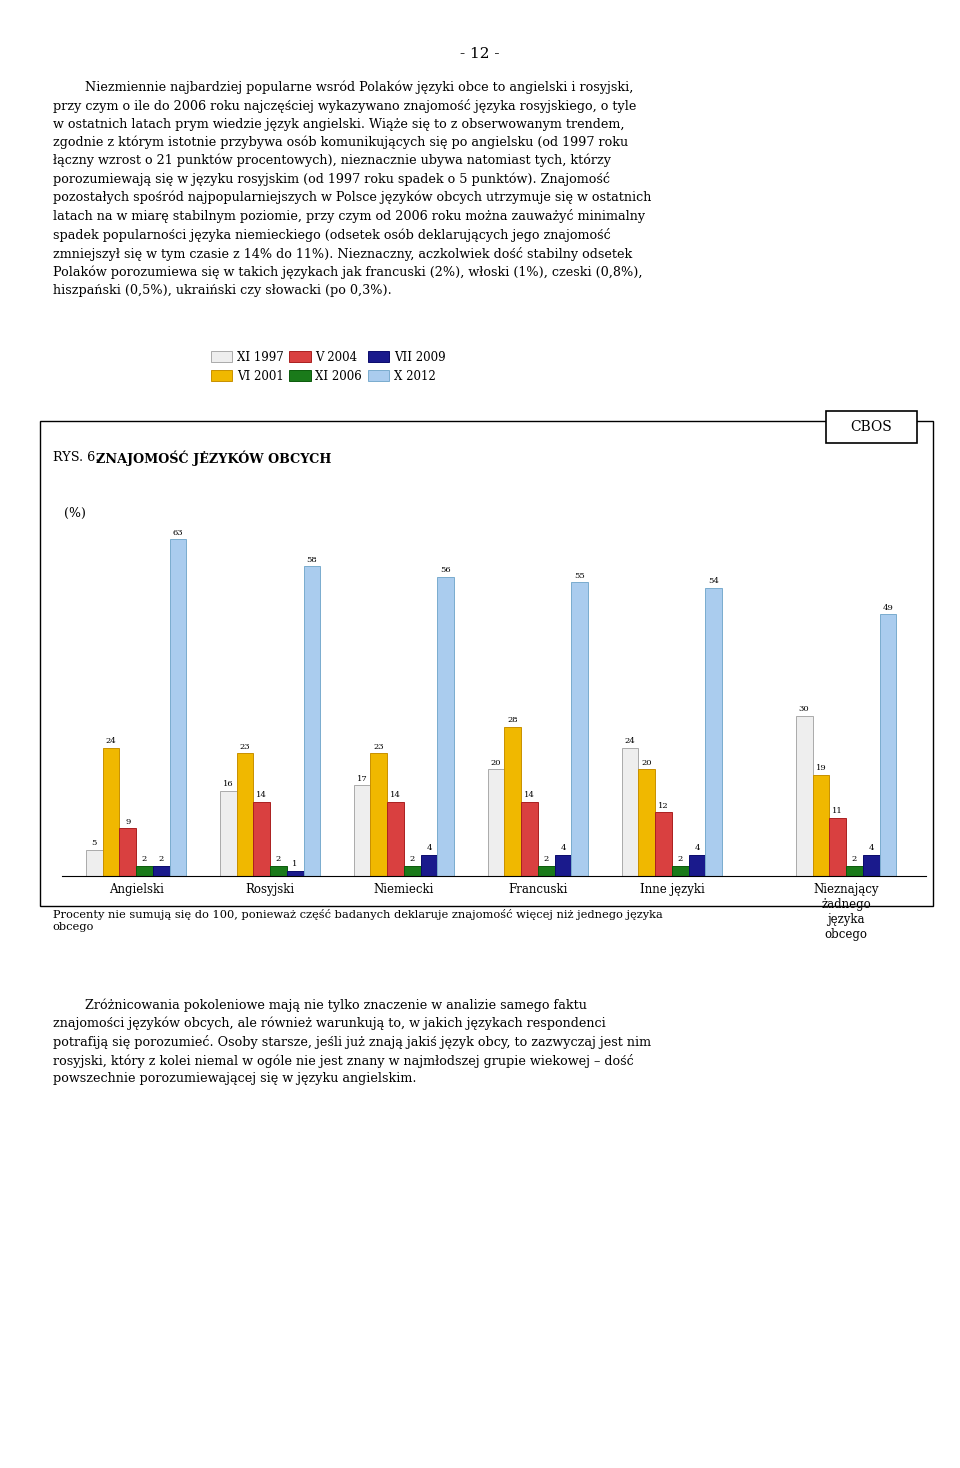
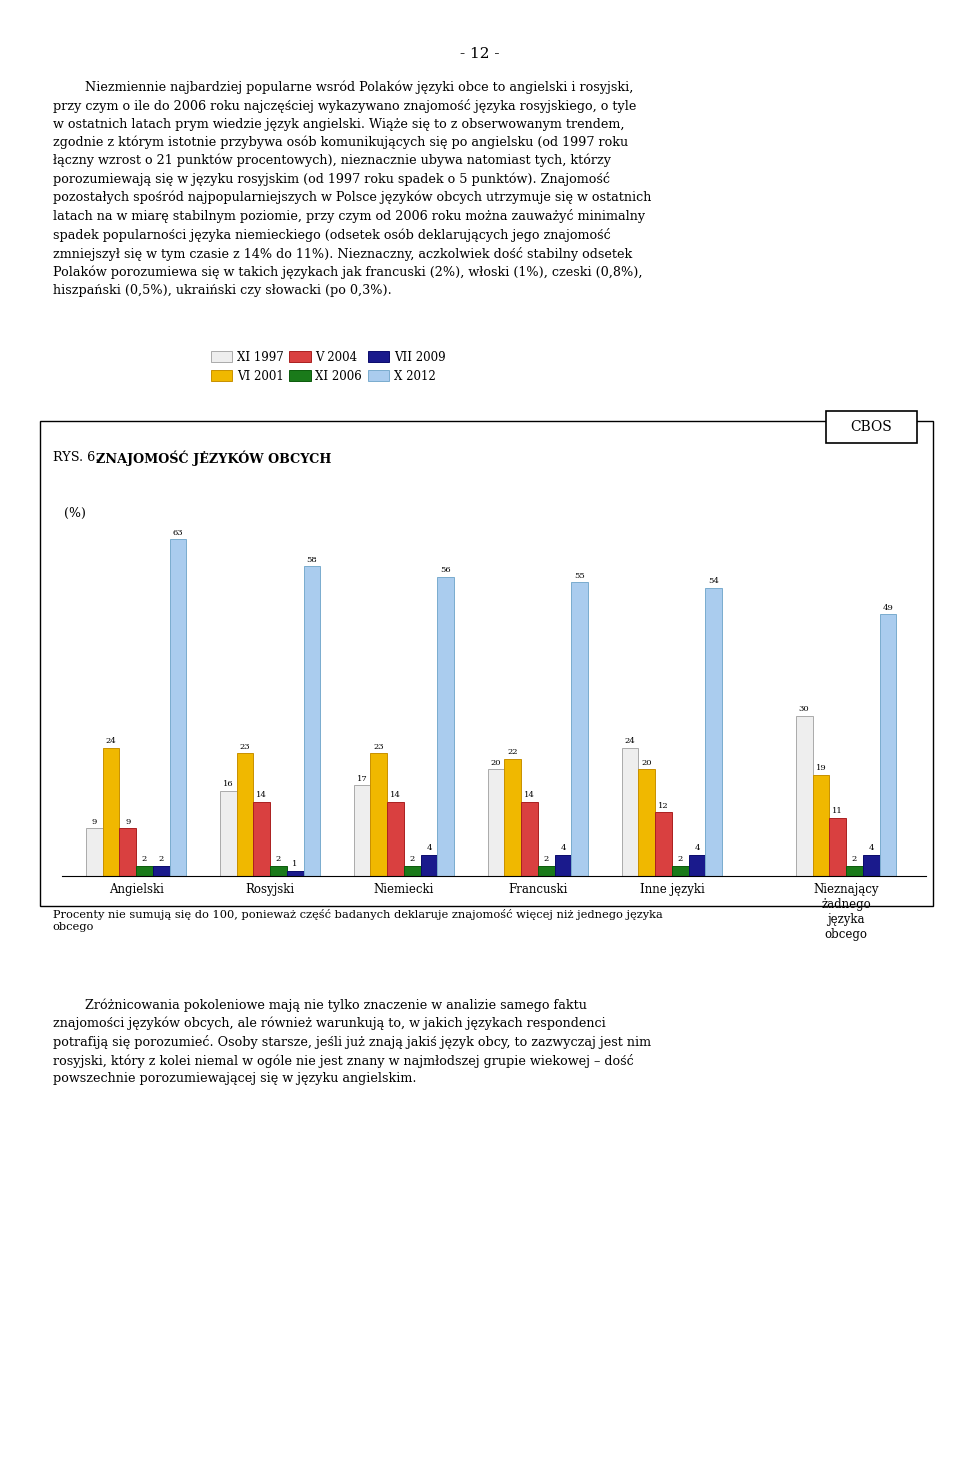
XI 1997/Angielski: 5 -> 9
VI 2001/Francuski: 28 -> 22
